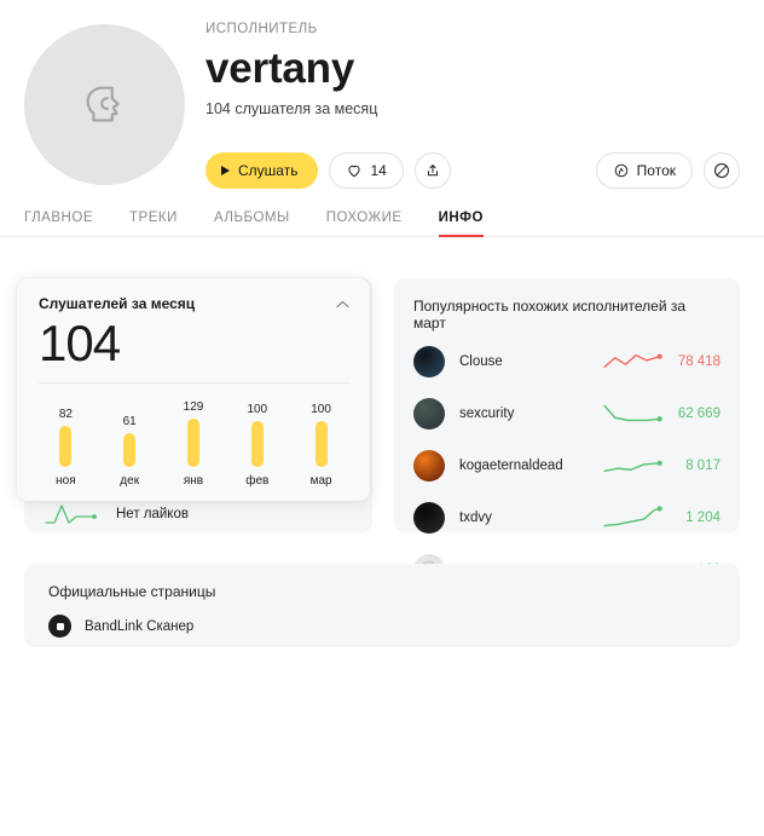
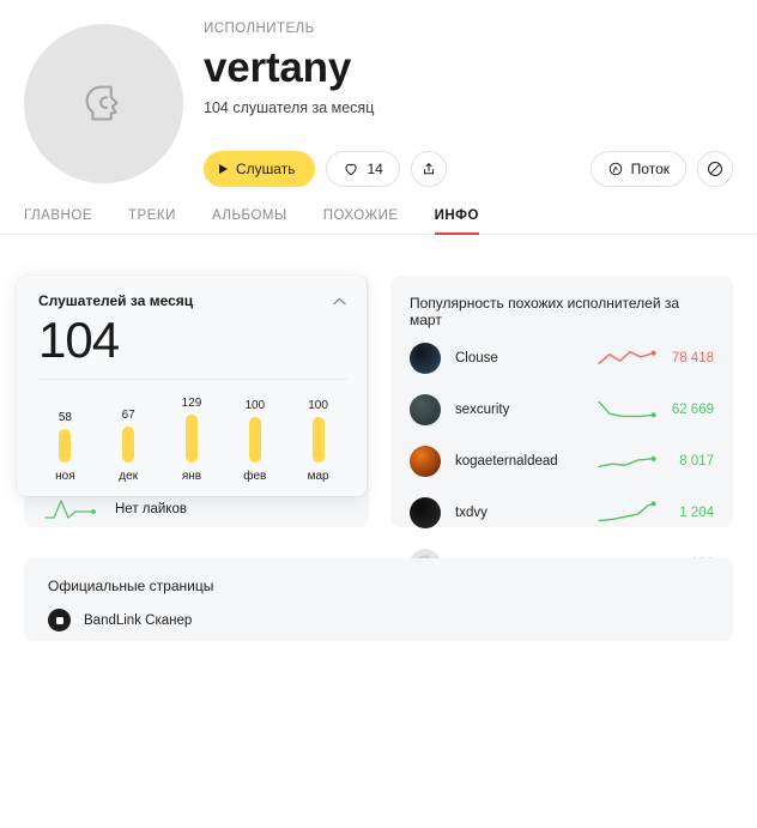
ноя: 82 -> 58
дек: 61 -> 67
